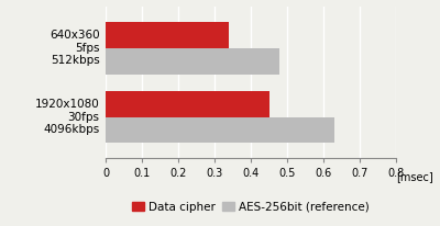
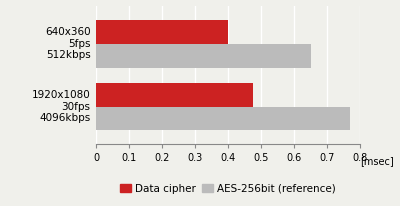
Data cipher/640x360 5fps 512kbps: 0.340 -> 0.400
AES-256bit (reference)/640x360 5fps 512kbps: 0.48 -> 0.65
Data cipher/1920x1080 30fps 4096kbps: 0.450 -> 0.475
AES-256bit (reference)/1920x1080 30fps 4096kbps: 0.63 -> 0.77
